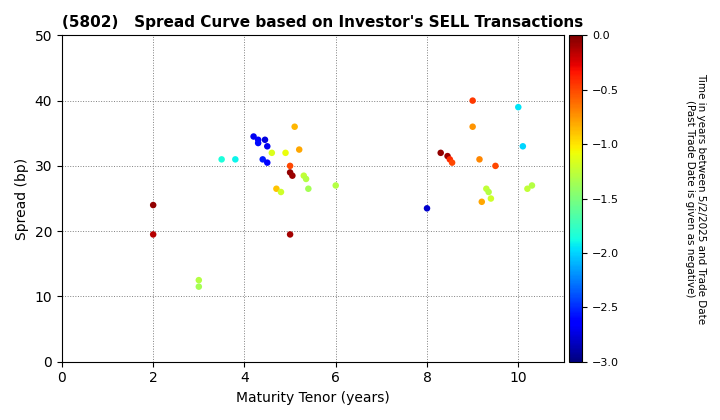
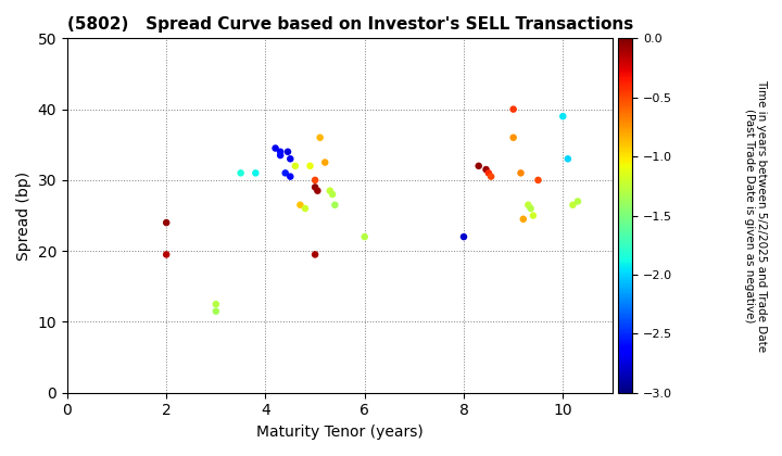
6: 27.0 -> 22.0
8: 23.5 -> 22.0
